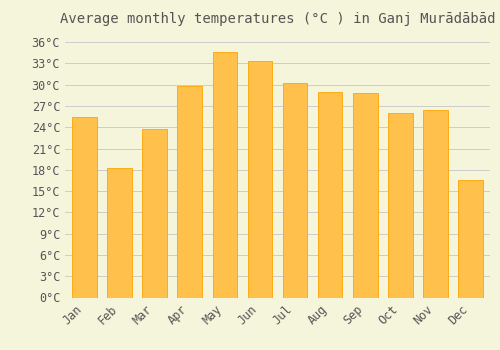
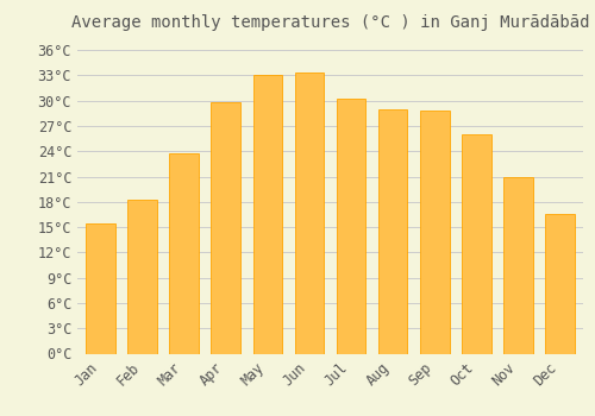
Jan: 25.4°C -> 15.5°C
May: 34.6°C -> 33.0°C
Nov: 26.4°C -> 21.0°C
